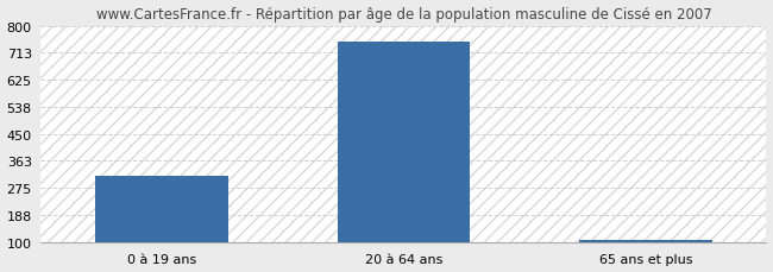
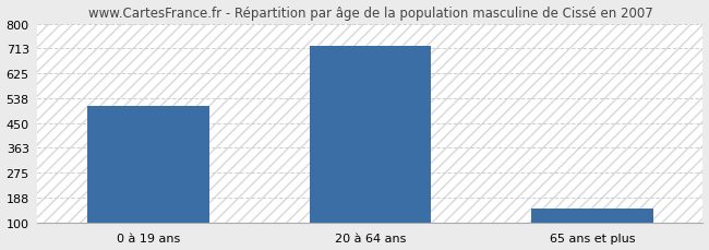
0 à 19 ans: 313 -> 510
20 à 64 ans: 748 -> 720
65 ans et plus: 107 -> 150
